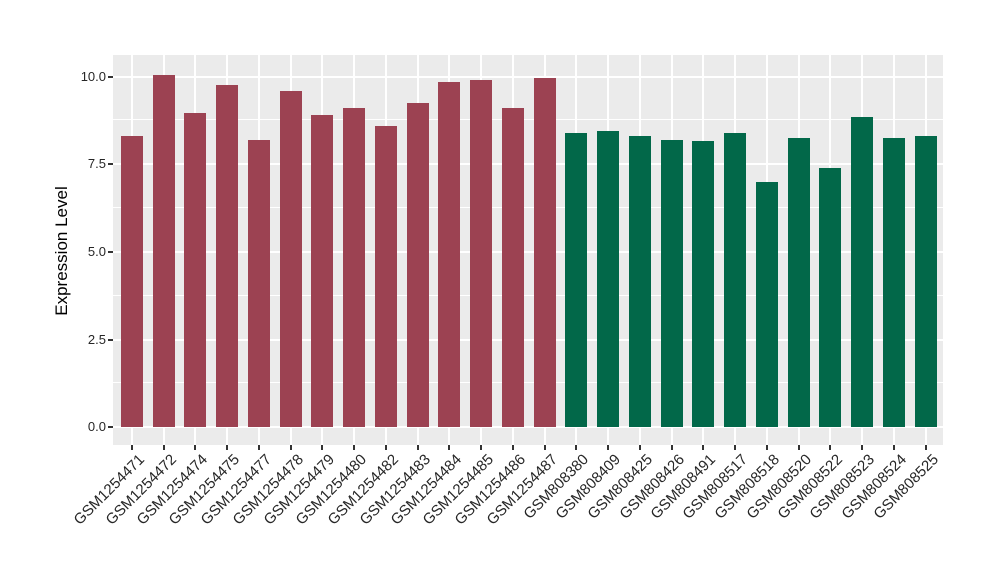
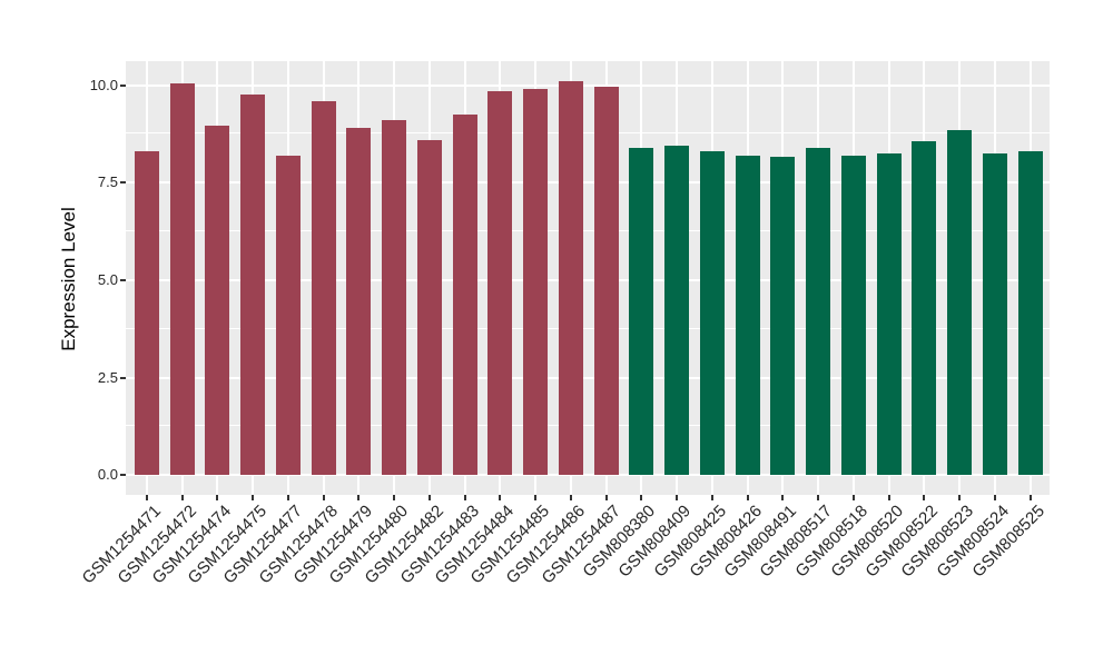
GSM1254486: 9.1 -> 10.1
GSM808518: 7.0 -> 8.2
GSM808522: 7.4 -> 8.6
